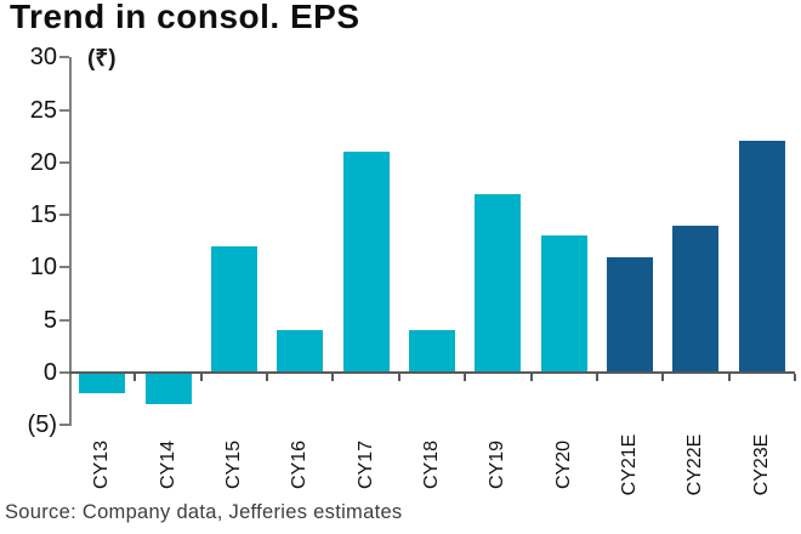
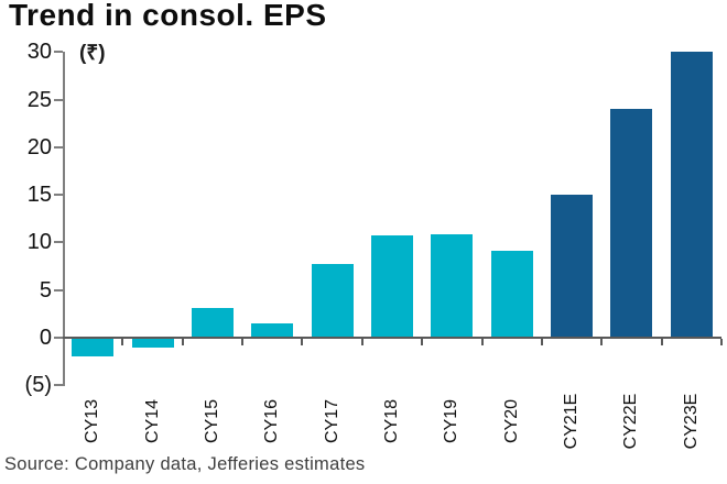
CY14: -3 -> -1
CY15: 12 -> 3
CY16: 4 -> 2
CY17: 21 -> 8
CY18: 4 -> 11
CY19: 17 -> 11
CY20: 13 -> 9
CY21E: 11 -> 15
CY22E: 14 -> 24
CY23E: 22 -> 30
